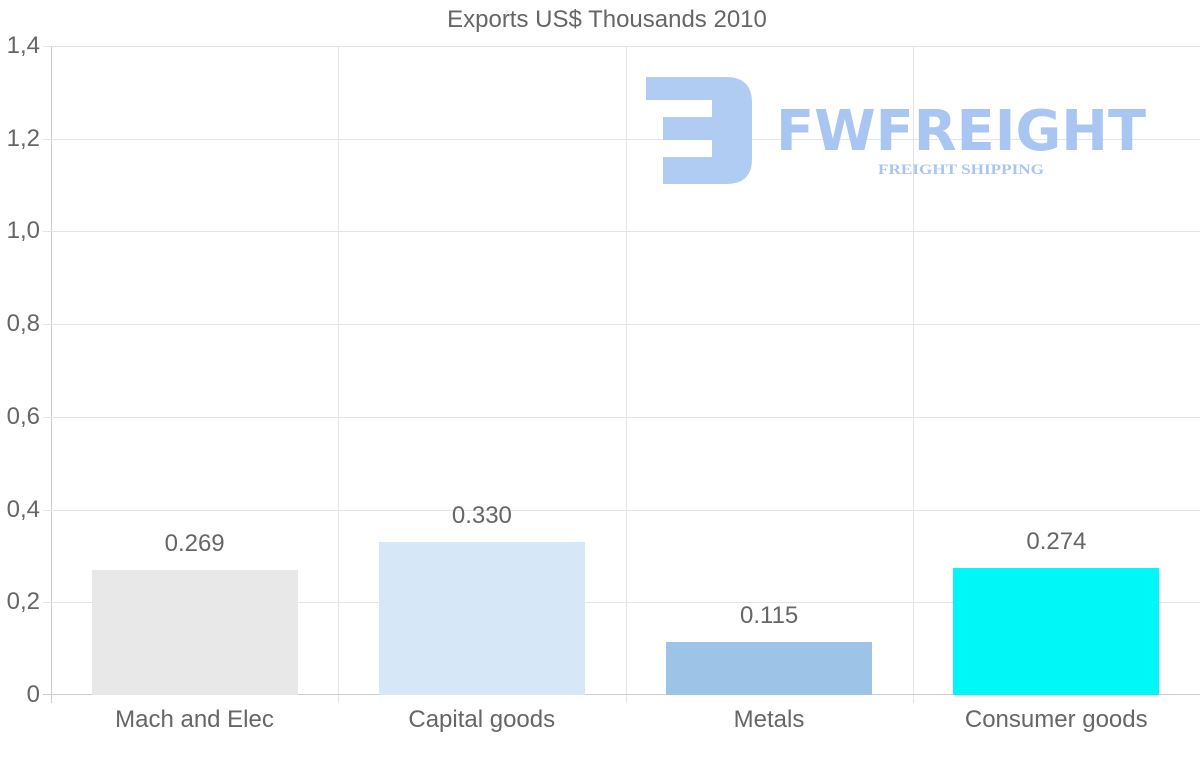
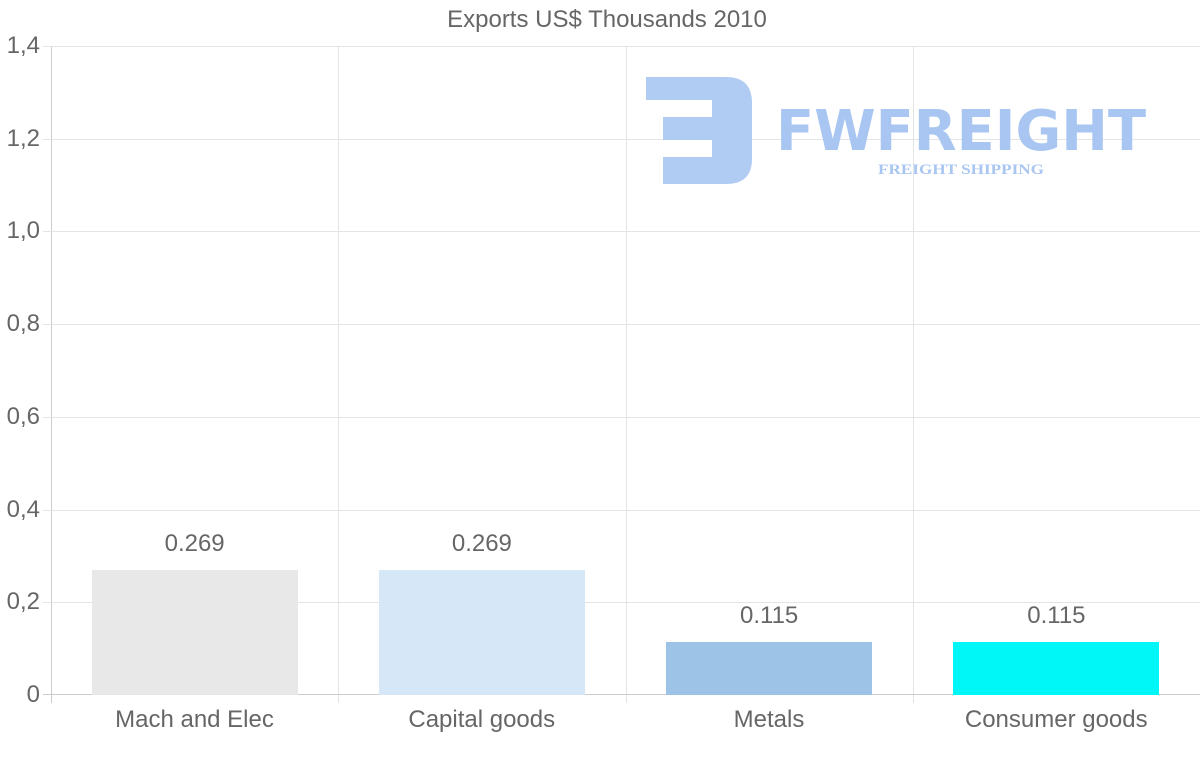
Capital goods: 0.330 -> 0.269
Consumer goods: 0.274 -> 0.115
